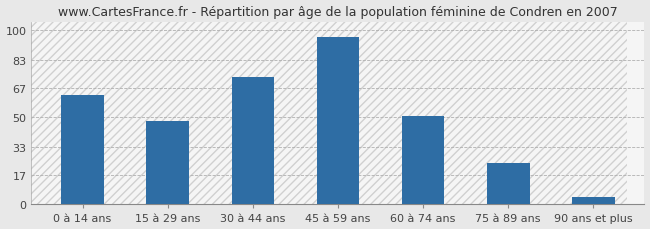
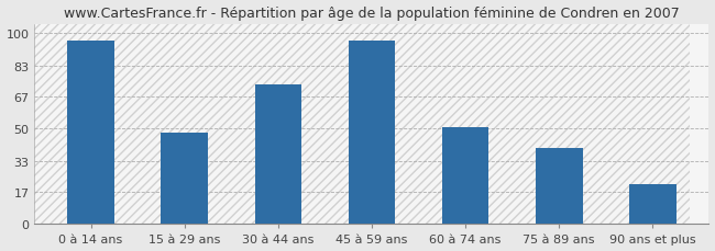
0 à 14 ans: 63 -> 96
75 à 89 ans: 24 -> 40
90 ans et plus: 4 -> 21
